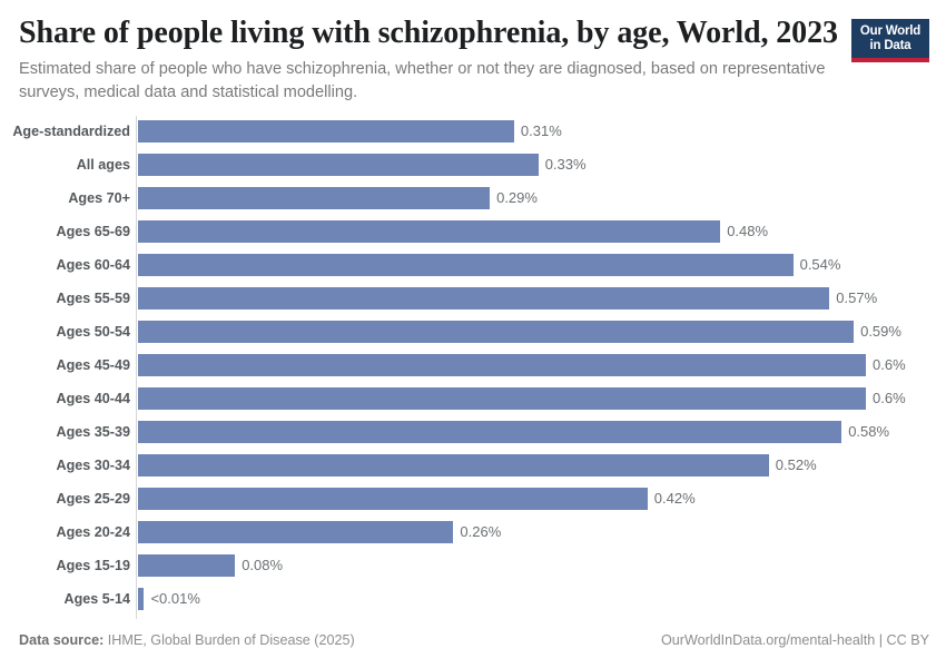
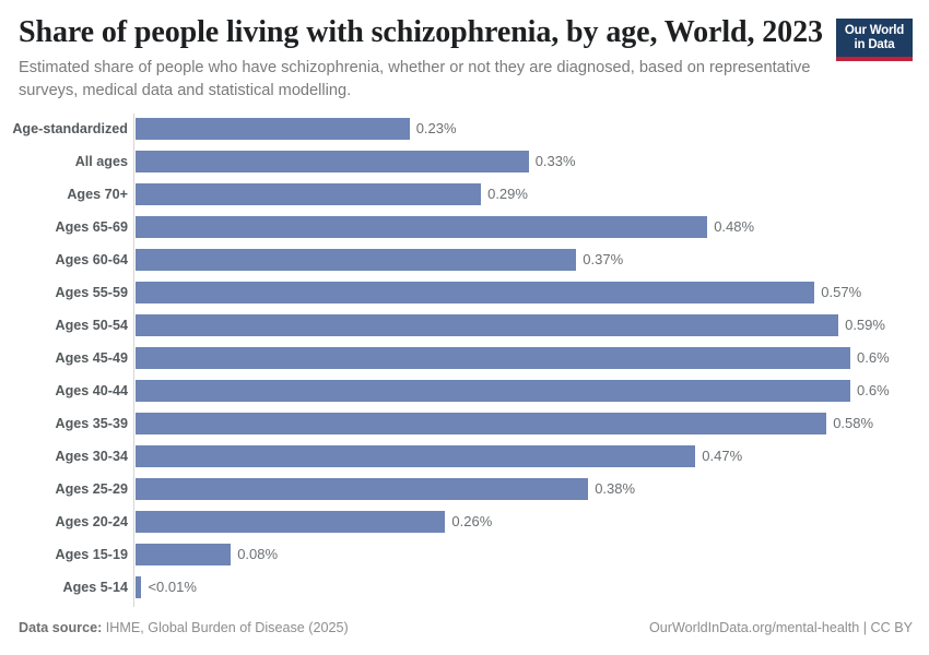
Age-standardized: 0.31% -> 0.23%
Ages 60-64: 0.54% -> 0.37%
Ages 30-34: 0.52% -> 0.47%
Ages 25-29: 0.42% -> 0.38%
